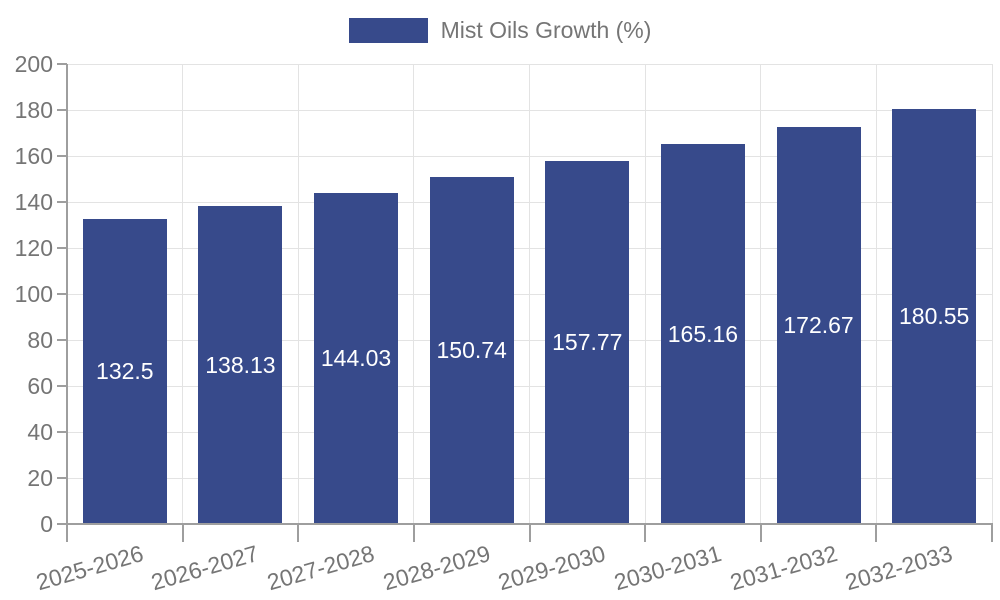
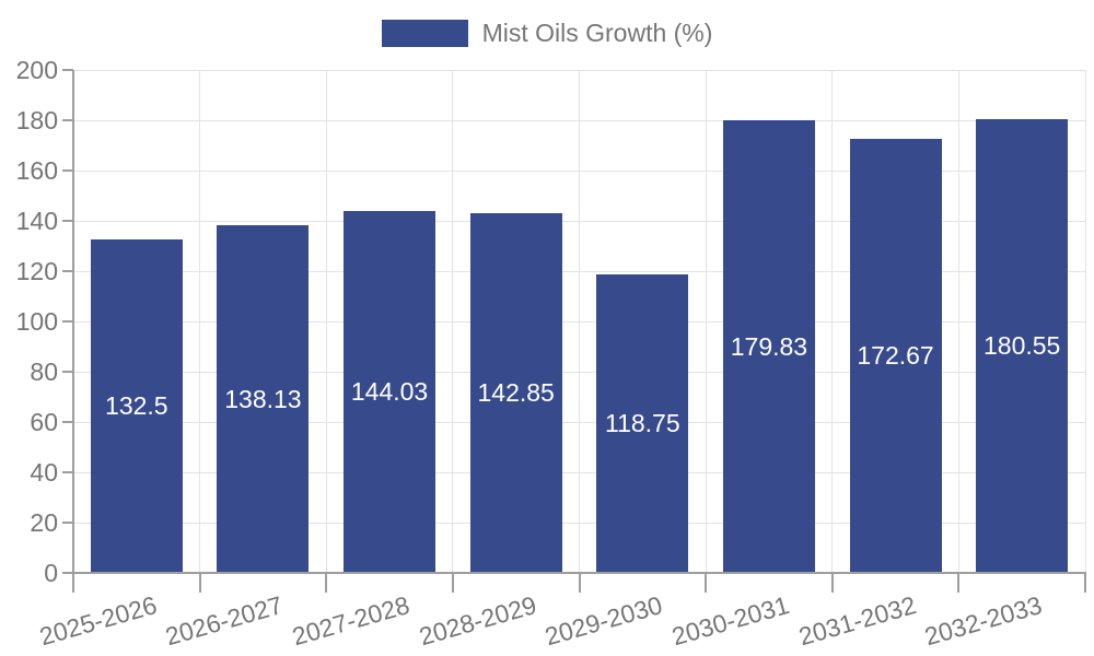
2028-2029: 150.74 -> 142.85
2029-2030: 157.77 -> 118.75
2030-2031: 165.16 -> 179.83
